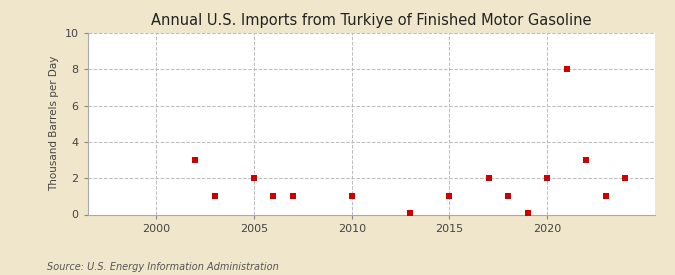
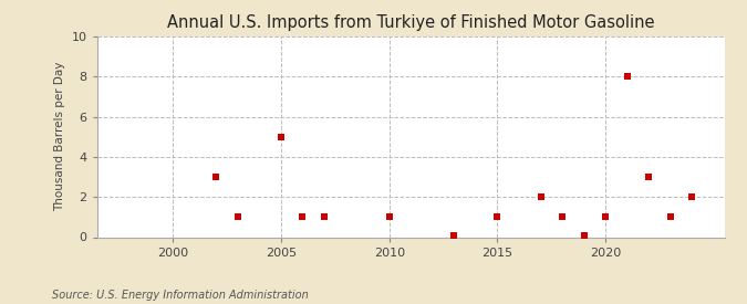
2005: 2.0 -> 5.0
2020: 2.0 -> 1.0
